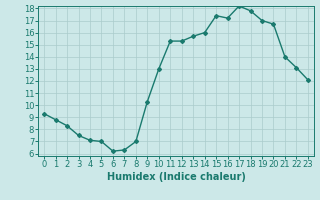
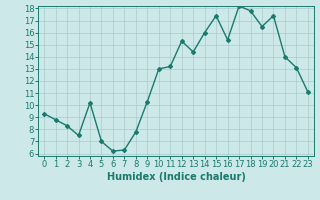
4: 7.1 -> 10.2
8: 7.0 -> 7.8
11: 15.3 -> 13.2
13: 15.7 -> 14.4
16: 17.2 -> 15.4
19: 17.0 -> 16.5
20: 16.7 -> 17.4
23: 12.1 -> 11.1
